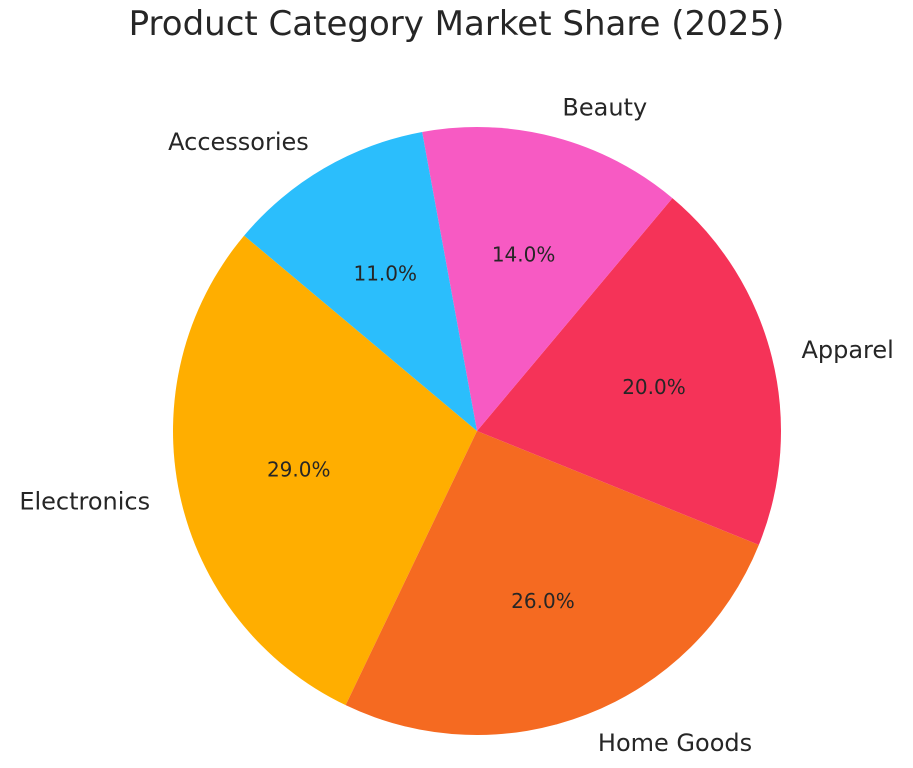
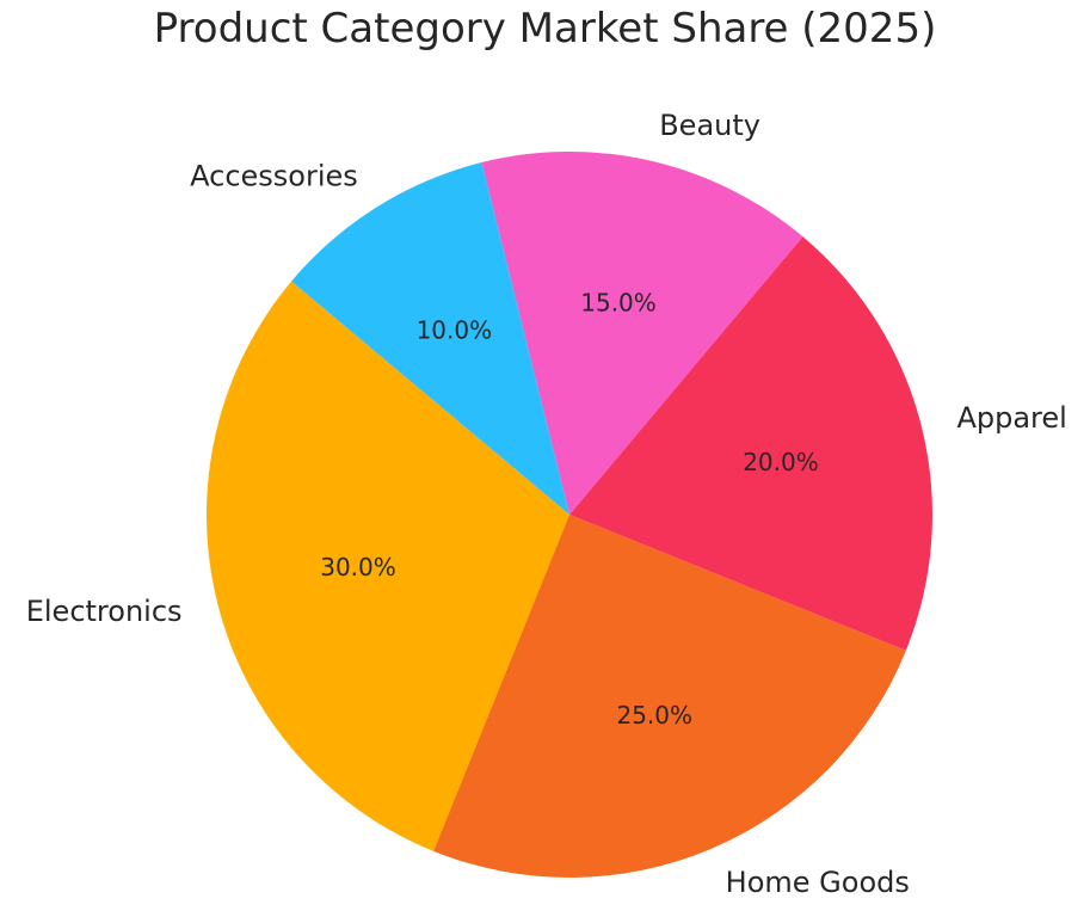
Electronics: 29.0% -> 30.0%
Home Goods: 26.0% -> 25.0%
Beauty: 14.0% -> 15.0%
Accessories: 11.0% -> 10.0%
